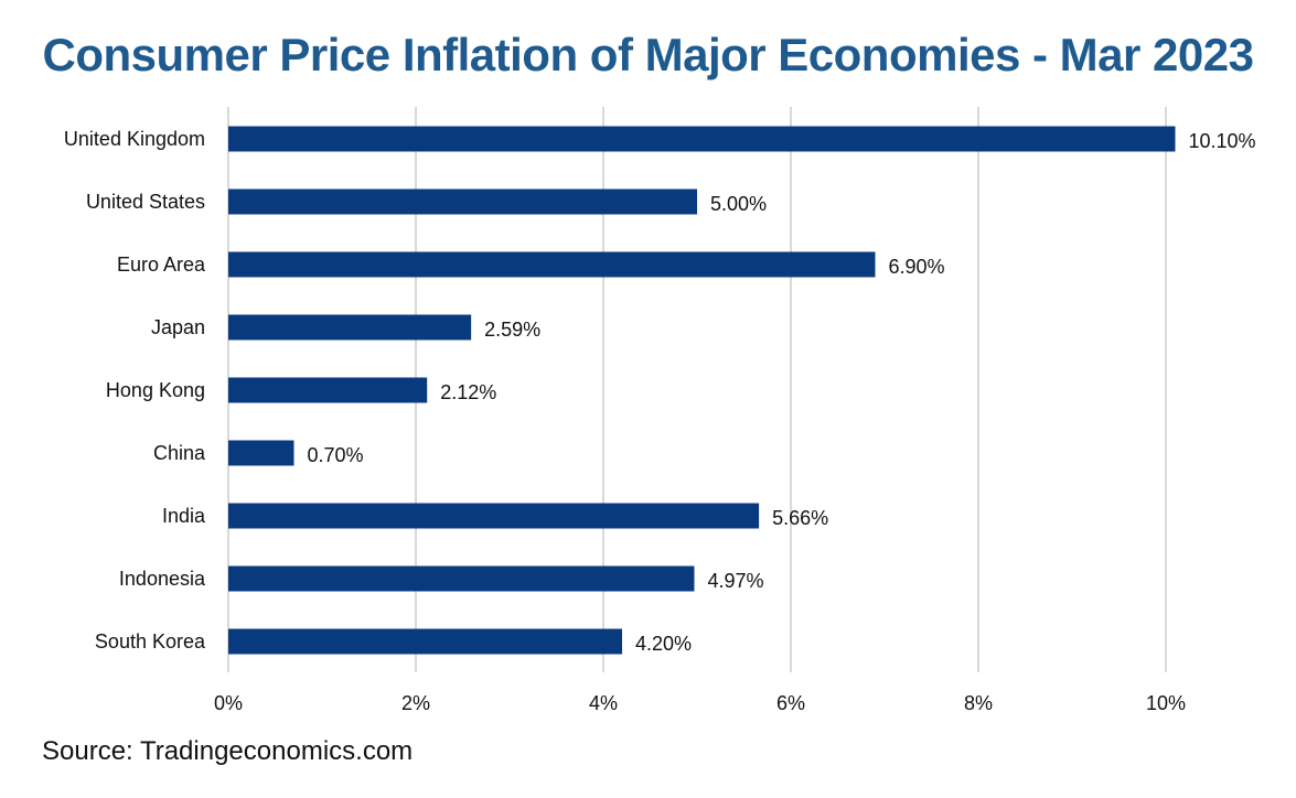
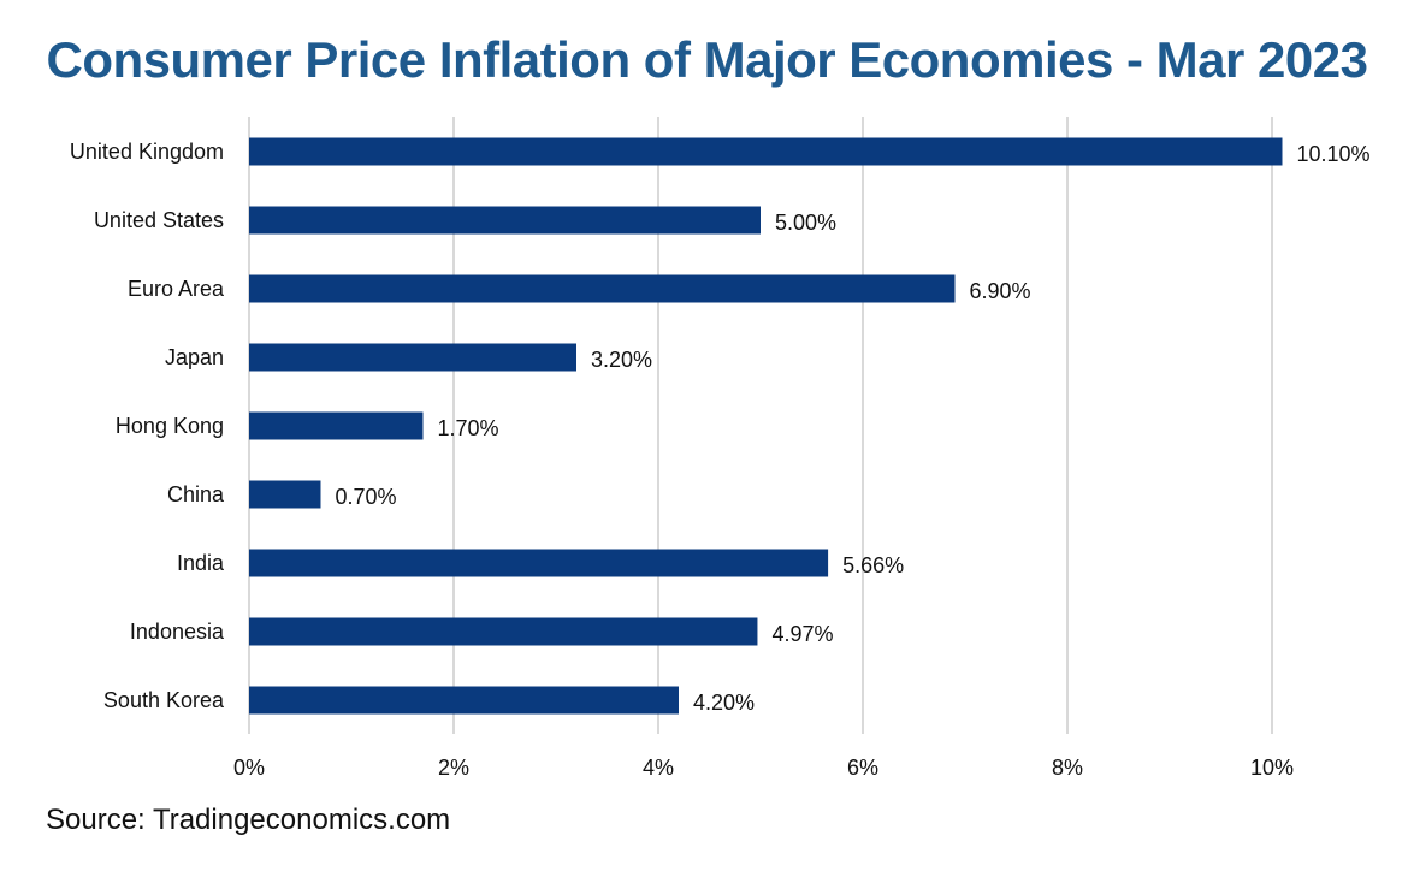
Japan: 2.59% -> 3.20%
Hong Kong: 2.12% -> 1.70%
